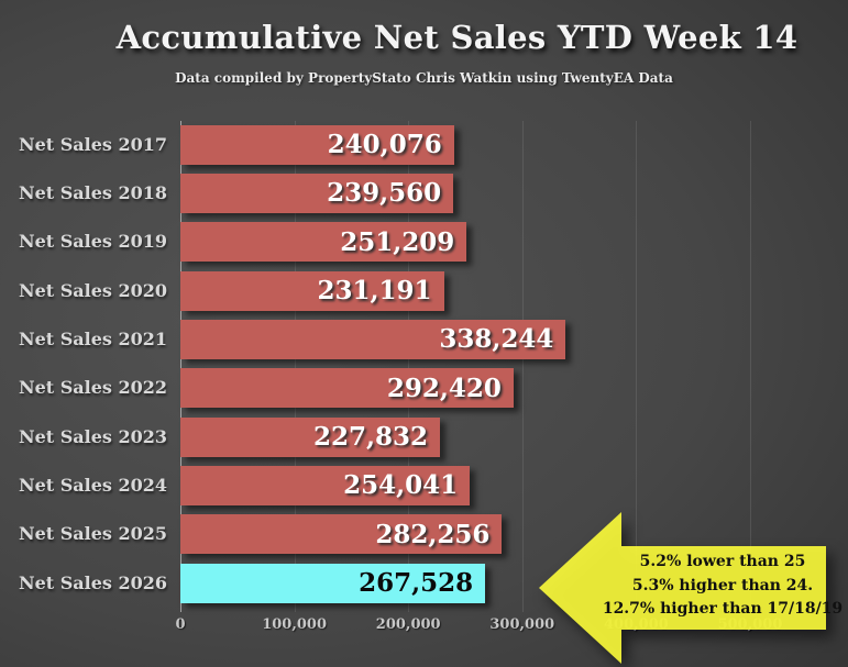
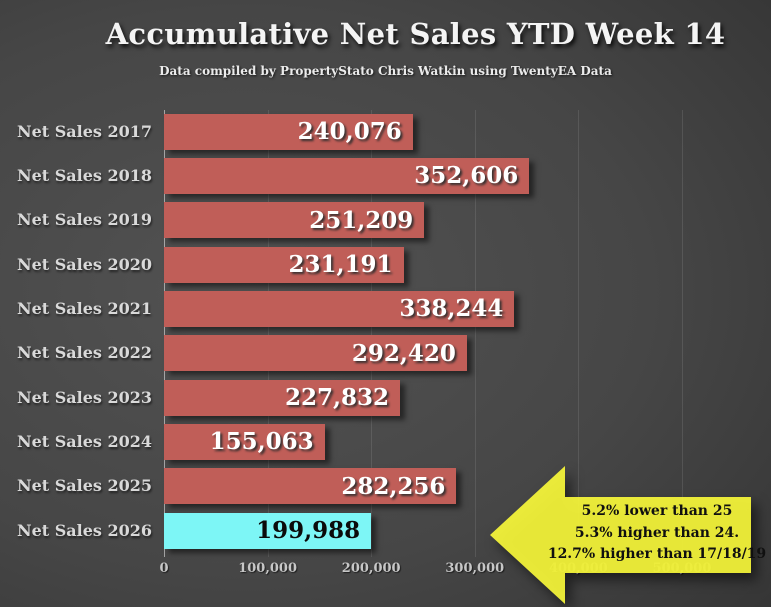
Net Sales 2018: 239,560 -> 352,606
Net Sales 2024: 254,041 -> 155,063
Net Sales 2026: 267,528 -> 199,988
